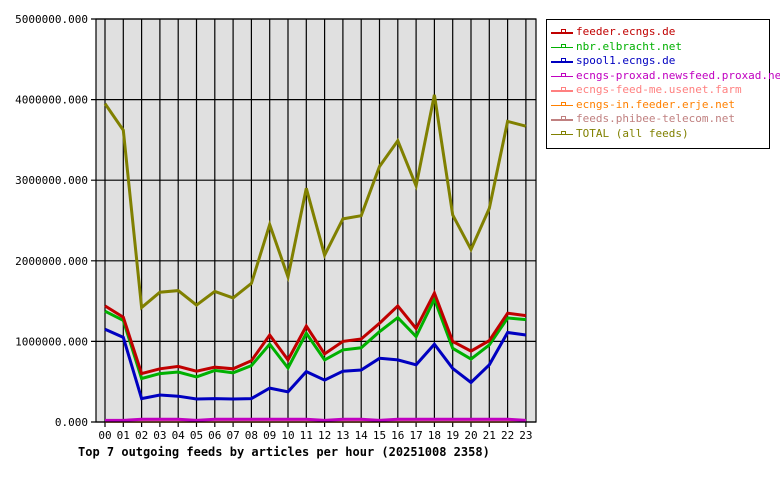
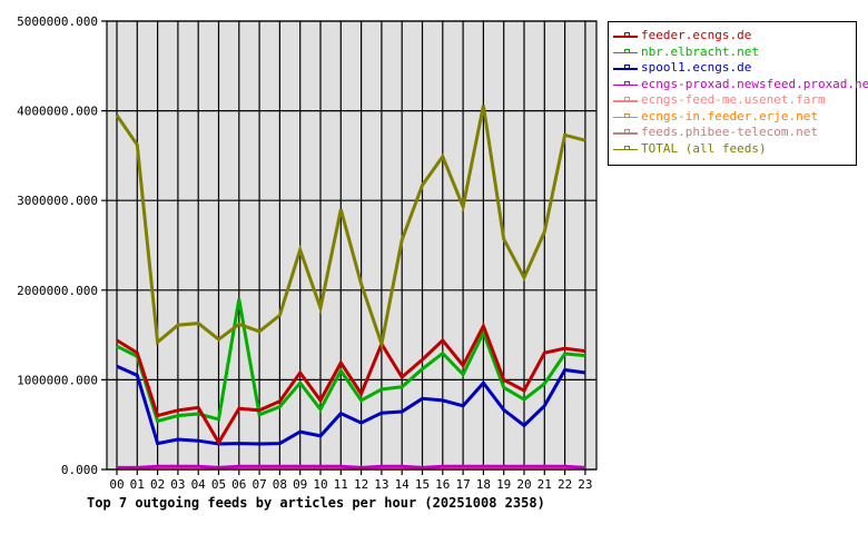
feeder.ecngs.de/05: 600000 -> 300000
nbr.elbracht.net/06: 600000 -> 1900000
feeder.ecngs.de/13: 1000000 -> 1400000
TOTAL (all feeds)/13: 2500000 -> 1400000
feeder.ecngs.de/21: 1000000 -> 1300000
